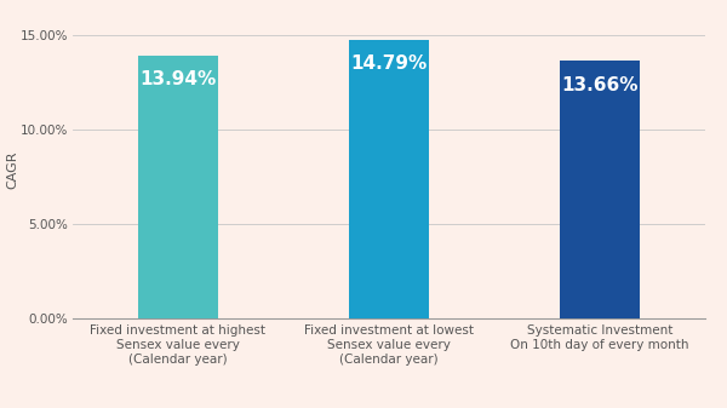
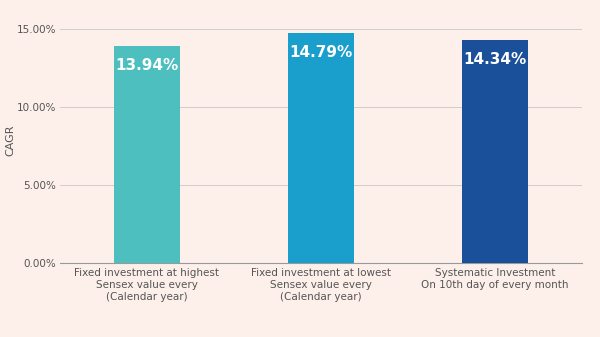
Systematic Investment On 10th day of every month: 13.66% -> 14.34%
